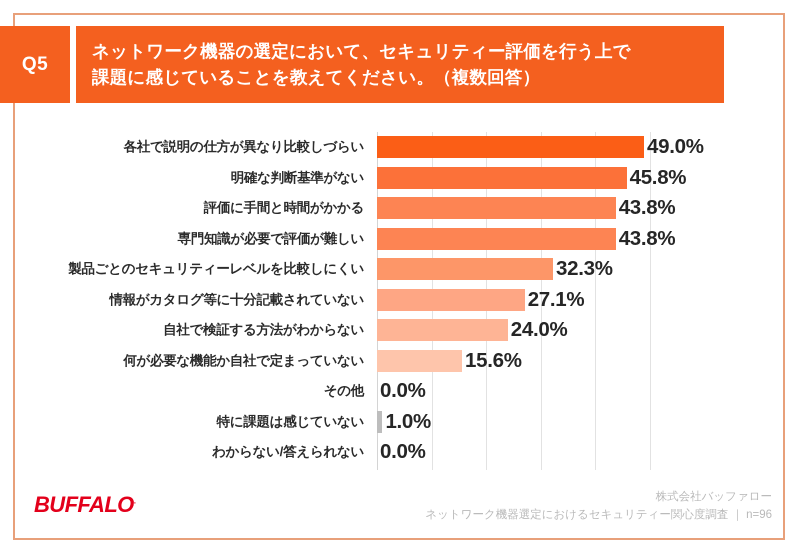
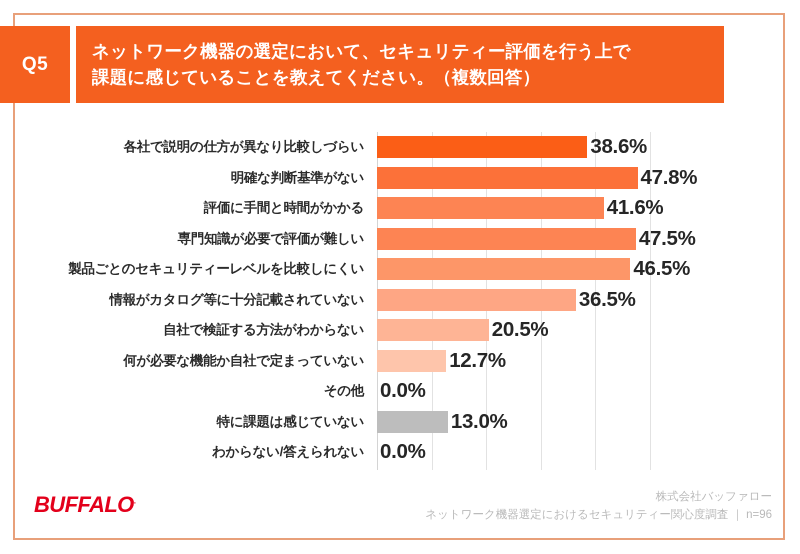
各社で説明の仕方が異なり比較しづらい: 49.0% -> 38.6%
明確な判断基準がない: 45.8% -> 47.8%
評価に手間と時間がかかる: 43.8% -> 41.6%
専門知識が必要で評価が難しい: 43.8% -> 47.5%
製品ごとのセキュリティーレベルを比較しにくい: 32.3% -> 46.5%
情報がカタログ等に十分記載されていない: 27.1% -> 36.5%
自社で検証する方法がわからない: 24.0% -> 20.5%
何が必要な機能か自社で定まっていない: 15.6% -> 12.7%
特に課題は感じていない: 1.0% -> 13.0%
